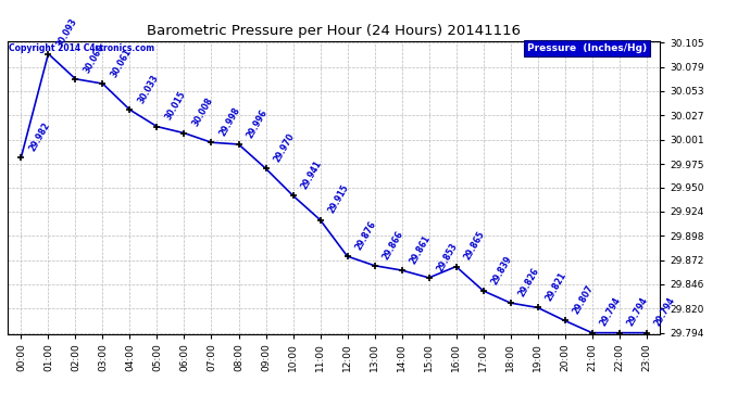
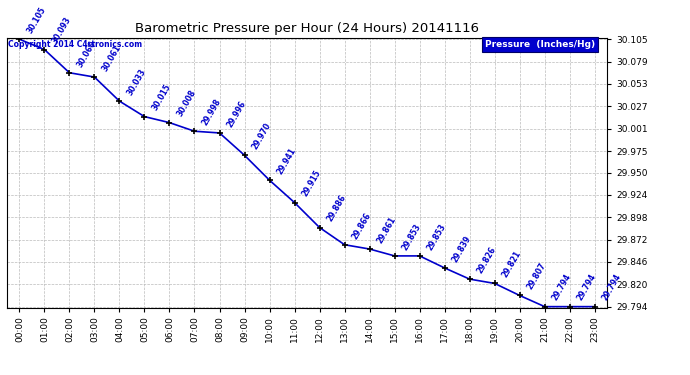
00:00: 29.982 -> 30.105
12:00: 29.876 -> 29.886
16:00: 29.865 -> 29.853
